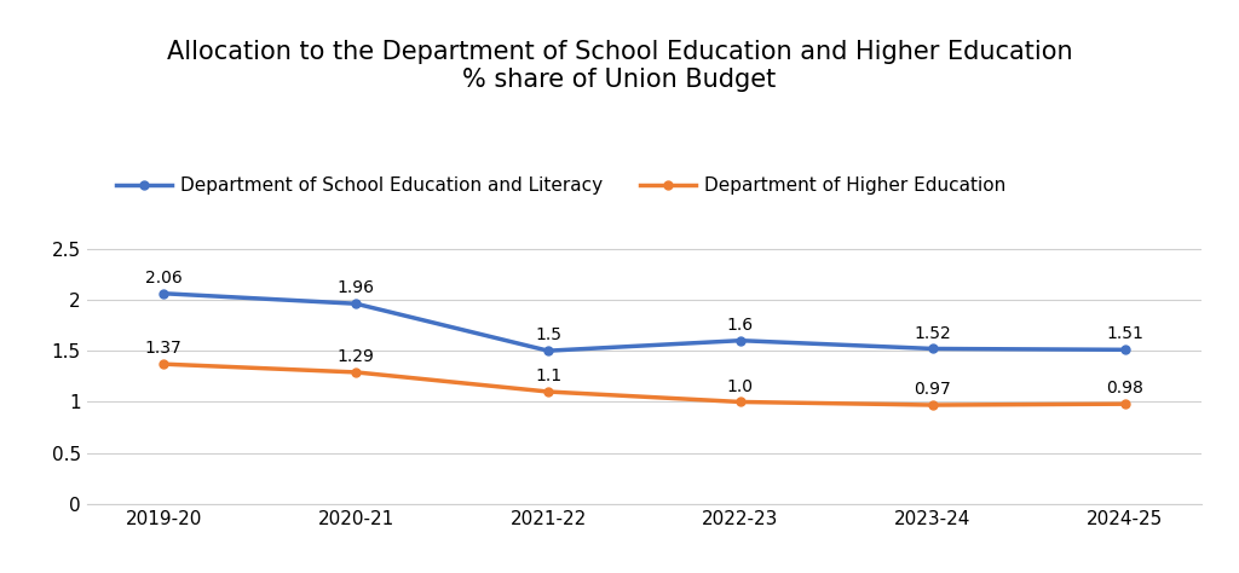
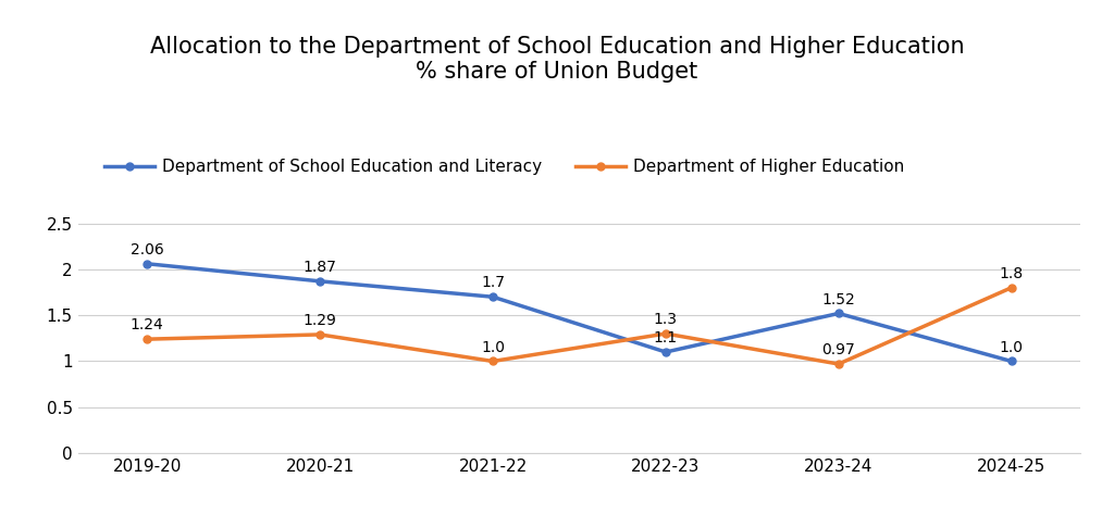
Department of Higher Education/2019-20: 1.37 -> 1.24
Department of School Education and Literacy/2020-21: 1.96 -> 1.87
Department of School Education and Literacy/2021-22: 1.5 -> 1.7
Department of Higher Education/2021-22: 1.1 -> 1.0
Department of School Education and Literacy/2022-23: 1.6 -> 1.1
Department of Higher Education/2022-23: 1.0 -> 1.3
Department of School Education and Literacy/2024-25: 1.51 -> 1.0
Department of Higher Education/2024-25: 0.98 -> 1.8
